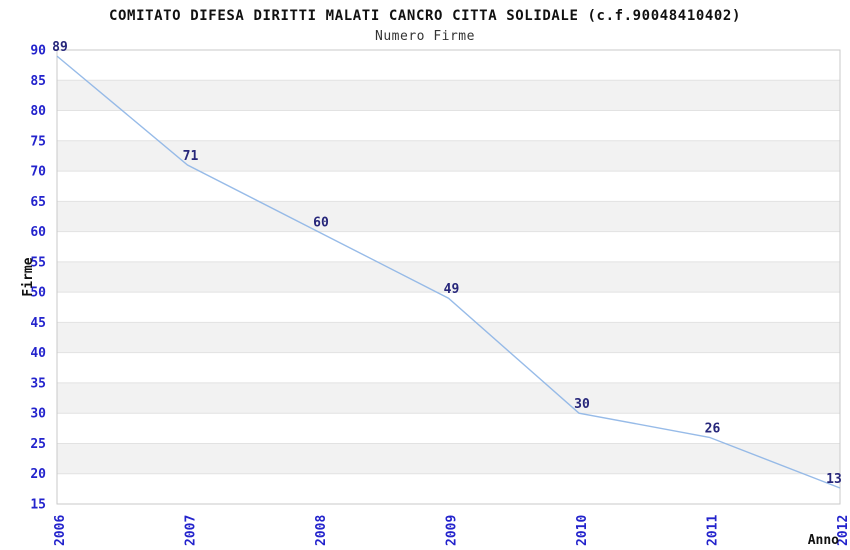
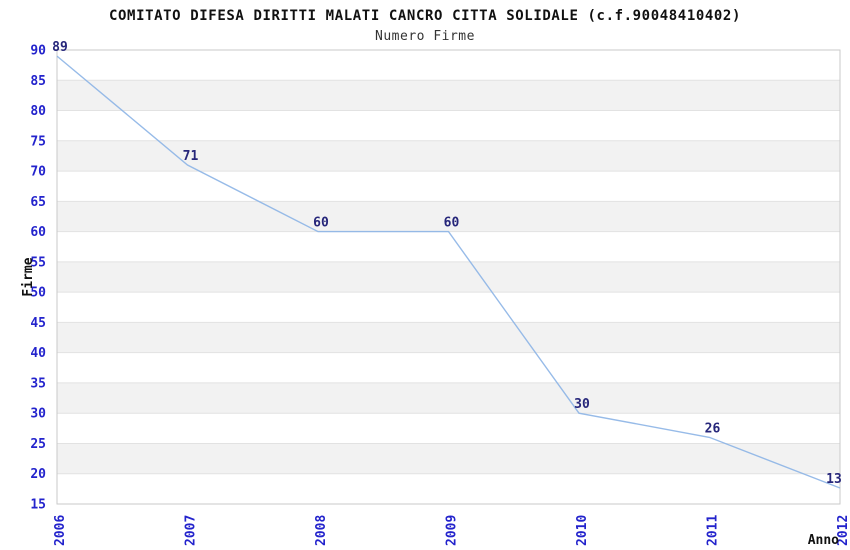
2009: 49 -> 60
